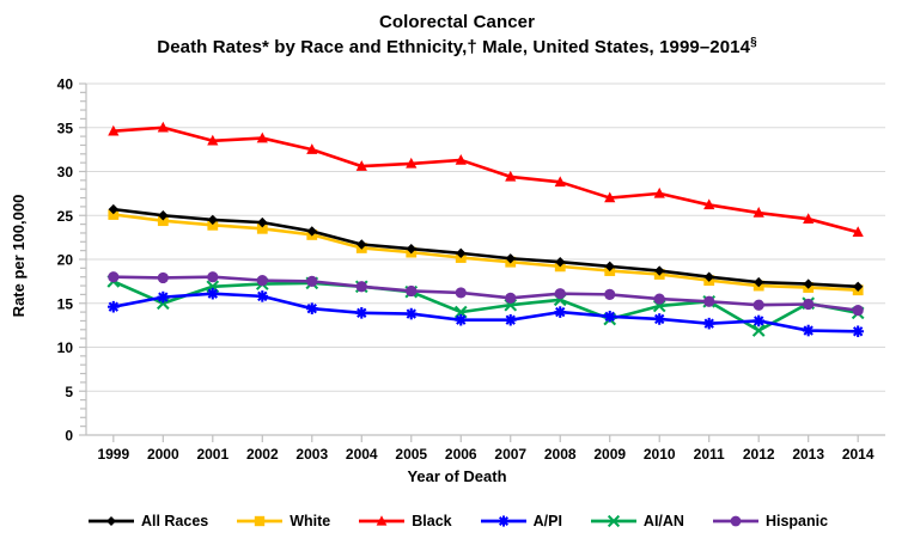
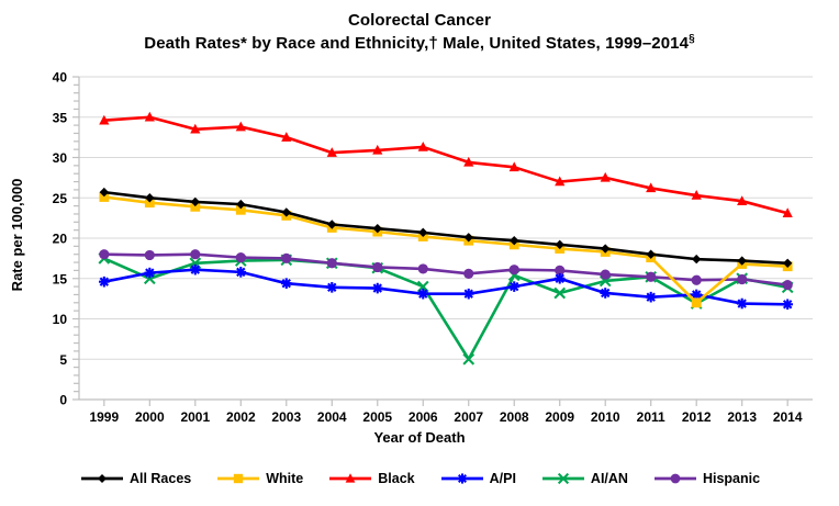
AI/AN/2007: 15 -> 5
A/PI/2009: 14 -> 15
White/2012: 17 -> 12
